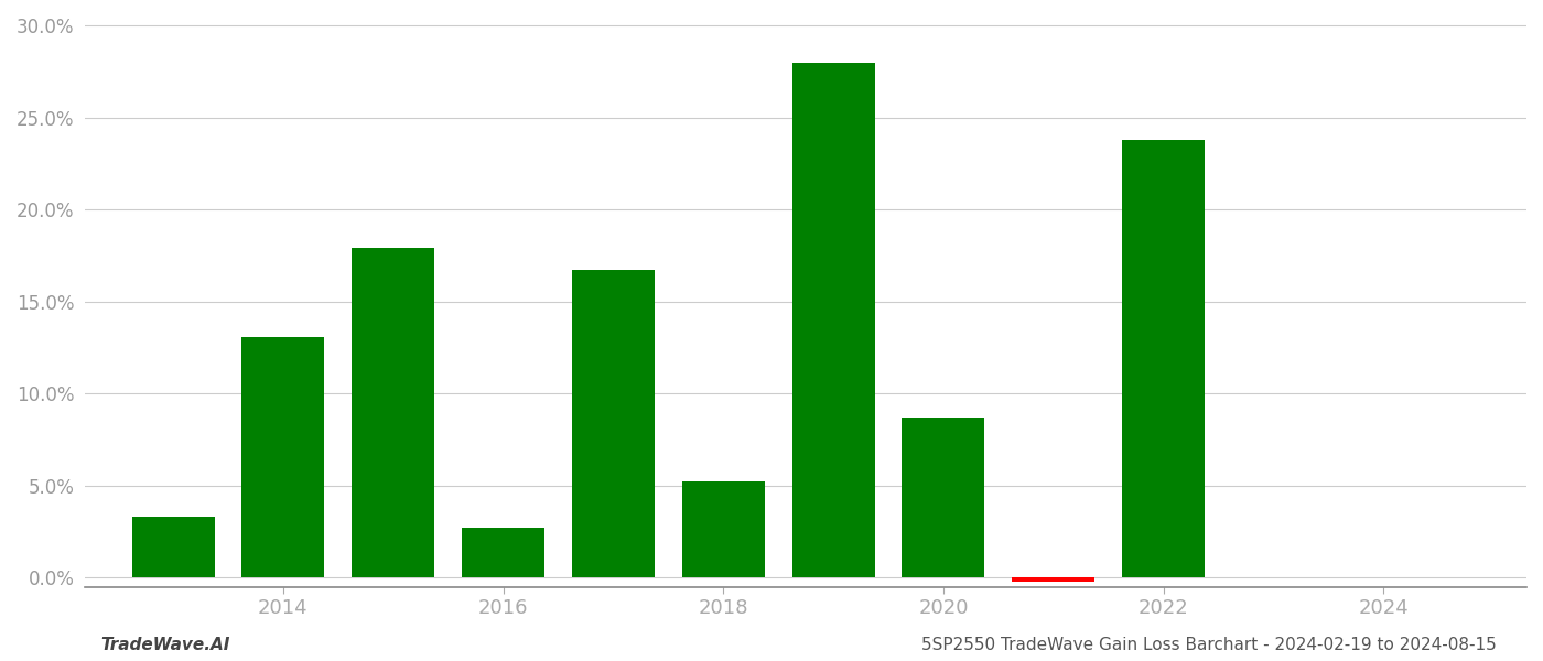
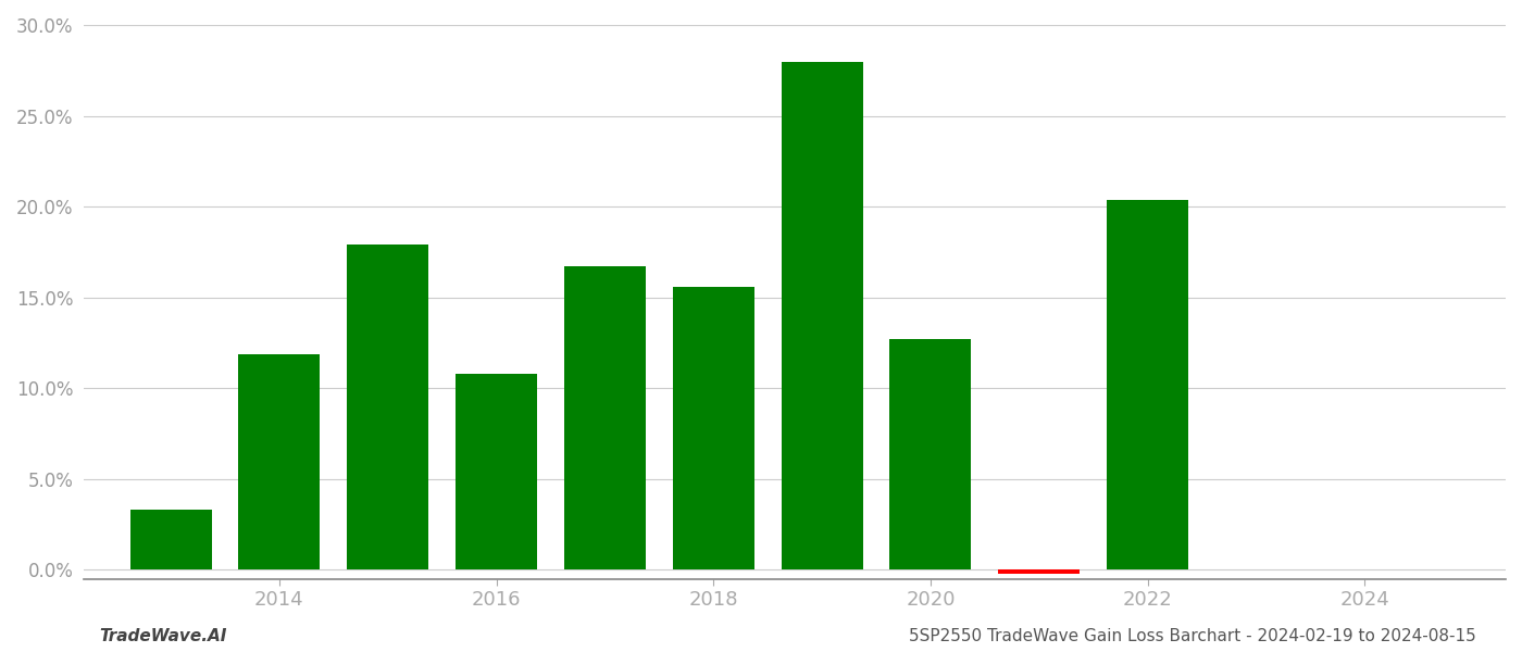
2014: 13.1% -> 11.9%
2016: 2.7% -> 10.8%
2018: 5.2% -> 15.6%
2020: 8.7% -> 12.7%
2022: 23.8% -> 20.4%
